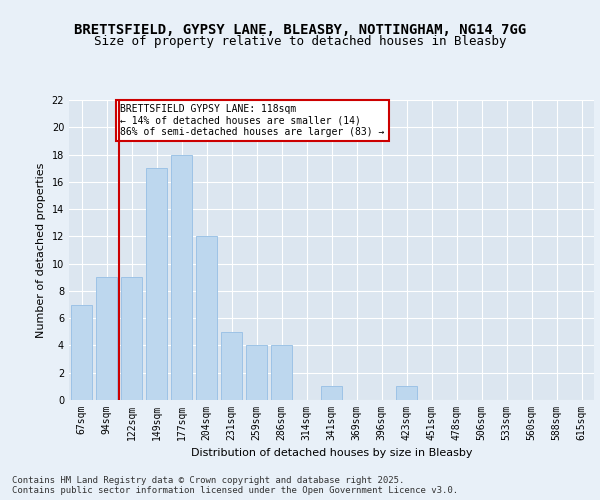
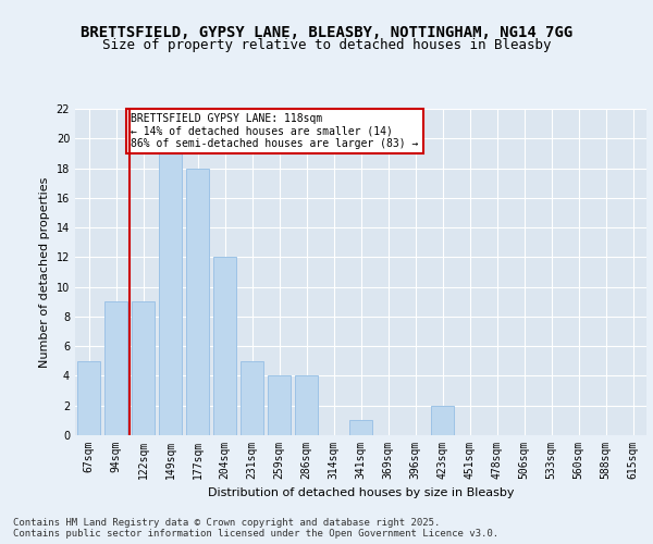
67sqm: 7 -> 5
149sqm: 17 -> 19
423sqm: 1 -> 2
